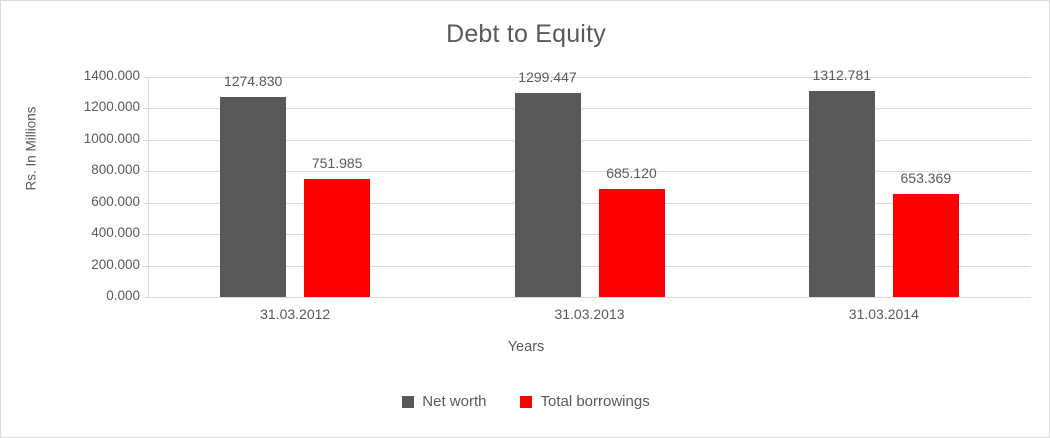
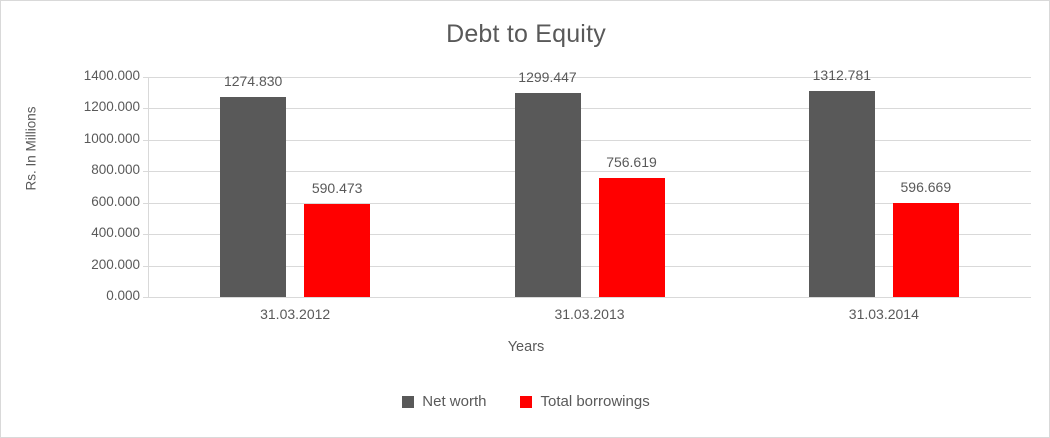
Total borrowings/31.03.2012: 751.985 -> 590.473
Total borrowings/31.03.2013: 685.120 -> 756.619
Total borrowings/31.03.2014: 653.369 -> 596.669
